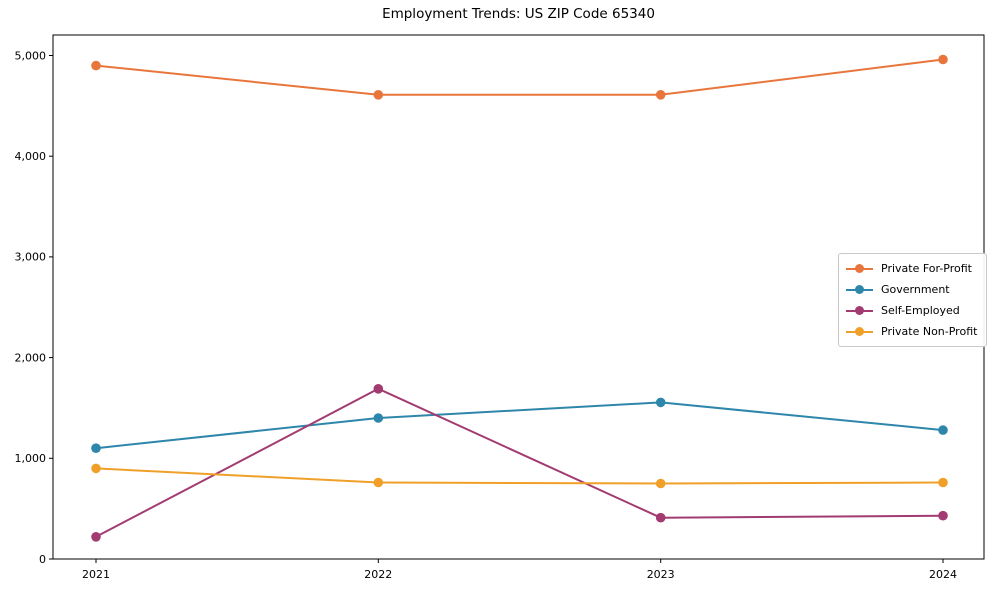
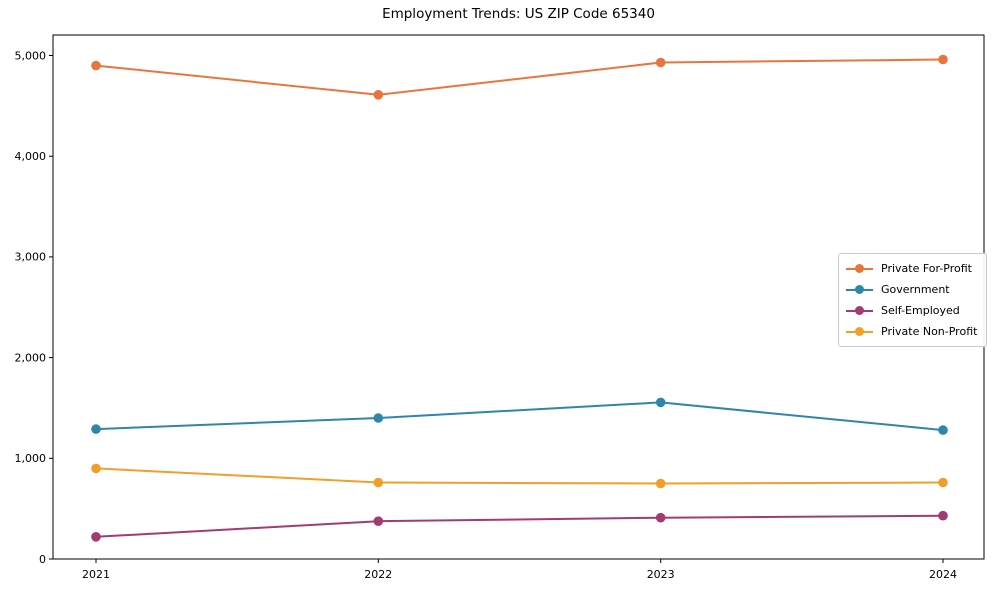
Government/2021: 1100 -> 1290
Self-Employed/2022: 1690 -> 380
Private For-Profit/2023: 4610 -> 4930
